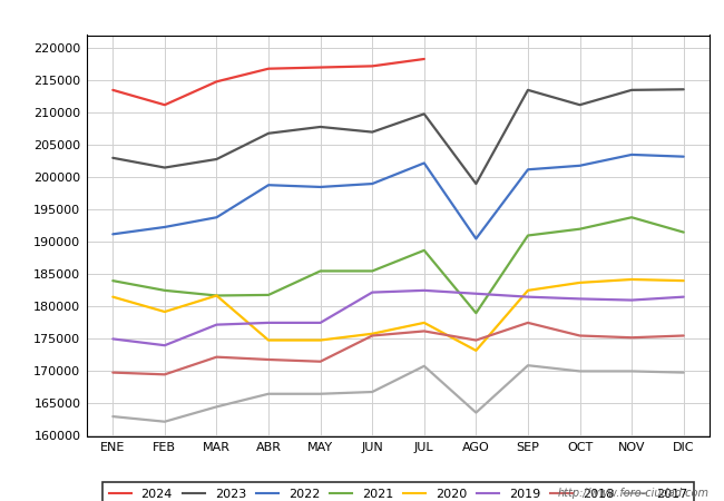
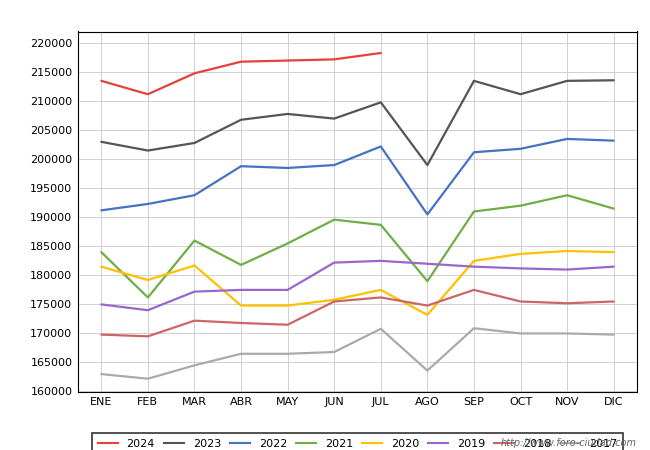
2021/FEB: 182500 -> 176200
2021/MAR: 181700 -> 186000
2021/JUN: 185500 -> 189600
